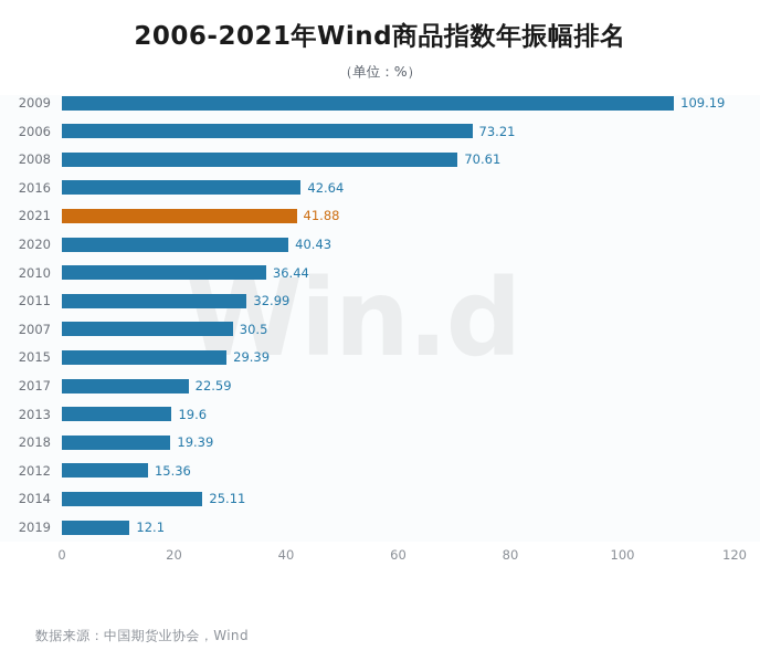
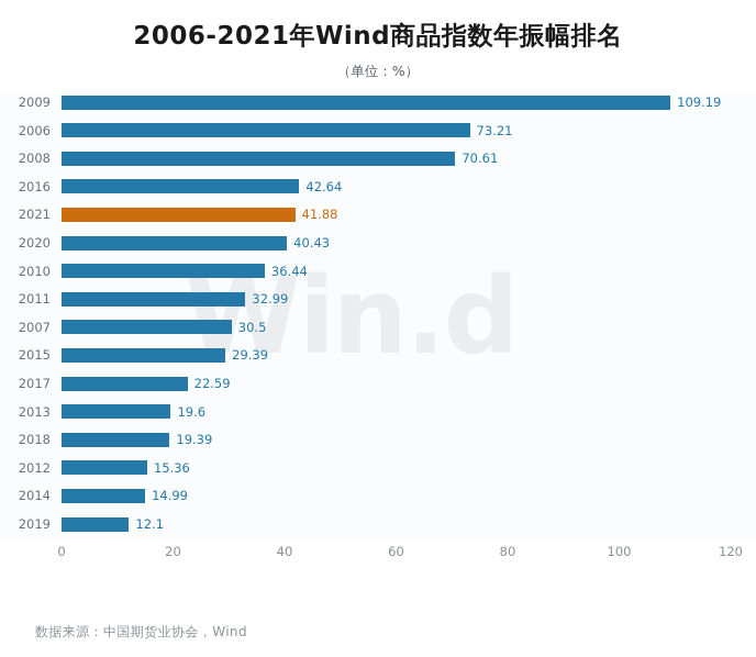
2014: 25.11 -> 14.99
